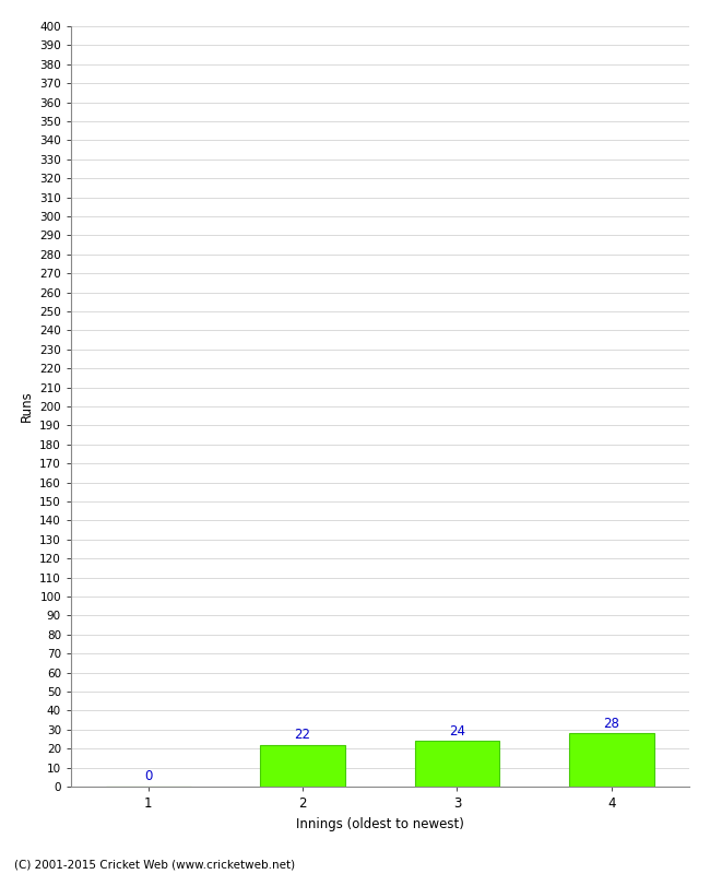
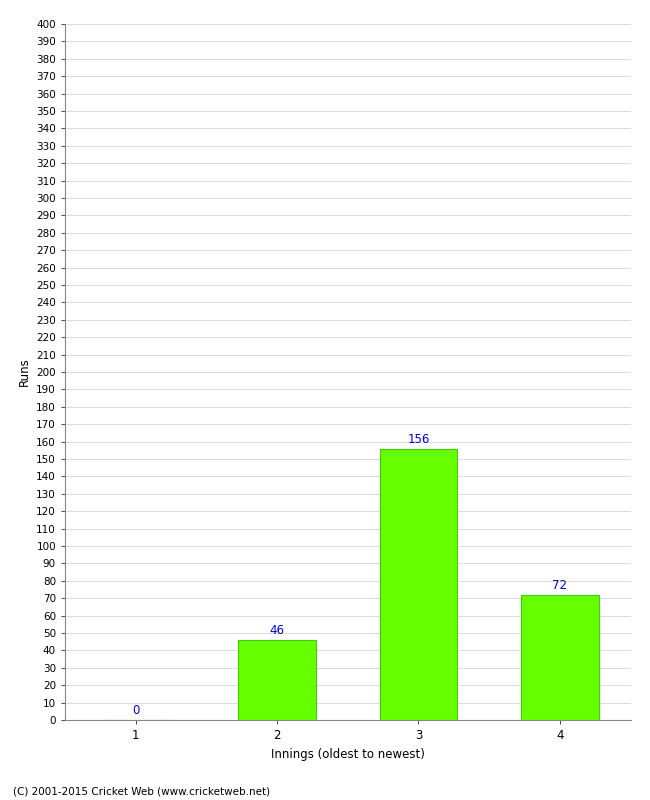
2: 22 -> 46
3: 24 -> 156
4: 28 -> 72
